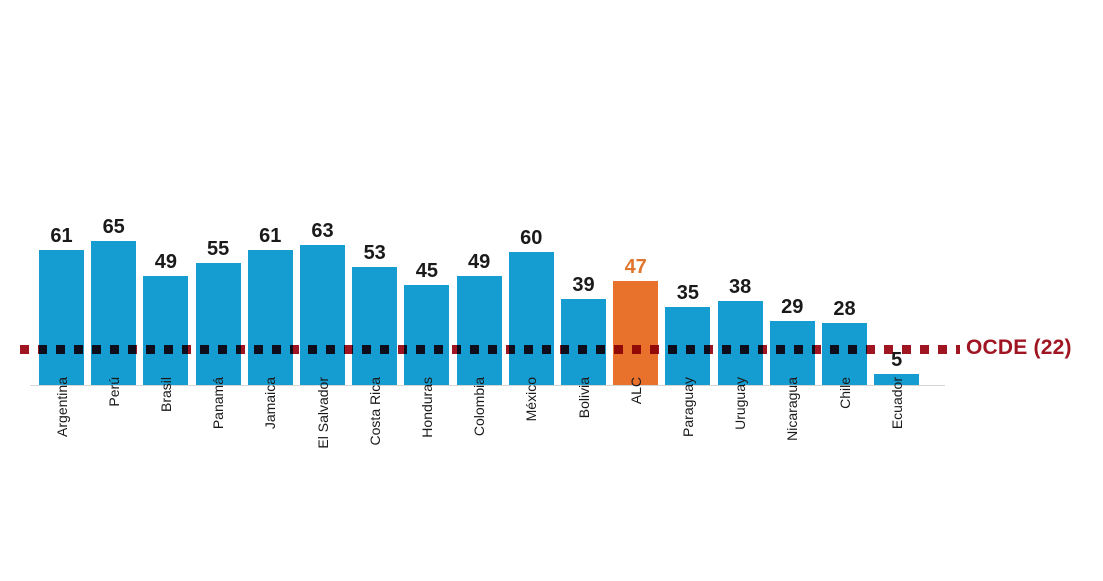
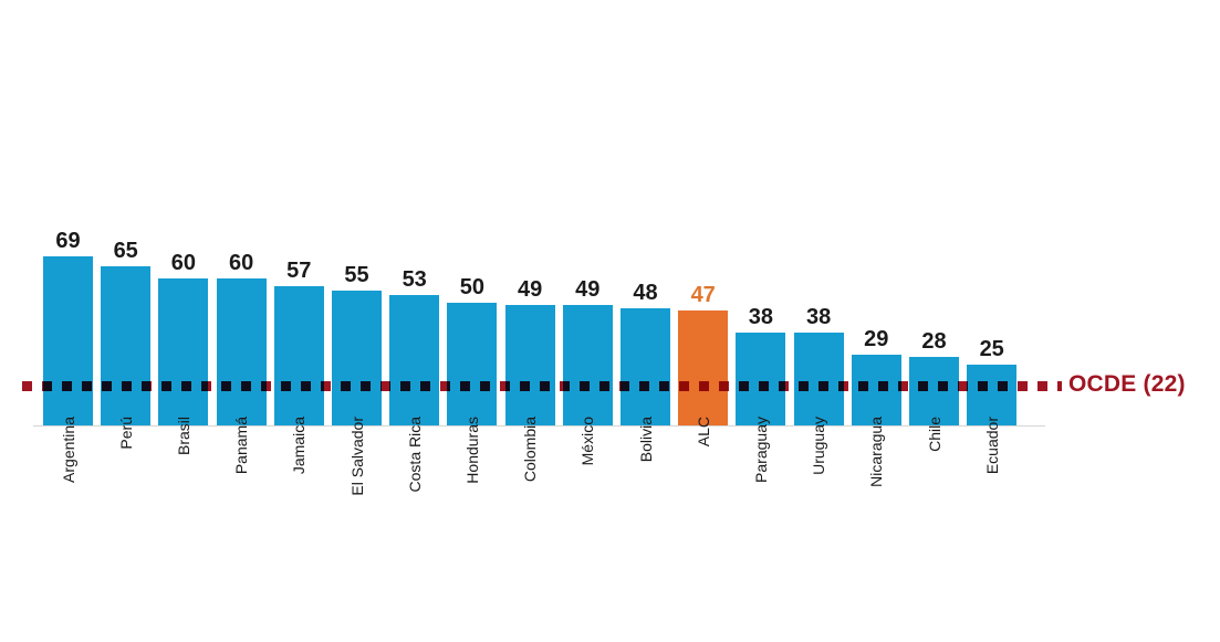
Argentina: 61 -> 69
Brasil: 49 -> 60
Panamá: 55 -> 60
Jamaica: 61 -> 57
El Salvador: 63 -> 55
Honduras: 45 -> 50
México: 60 -> 49
Bolivia: 39 -> 48
Paraguay: 35 -> 38
Ecuador: 5 -> 25
